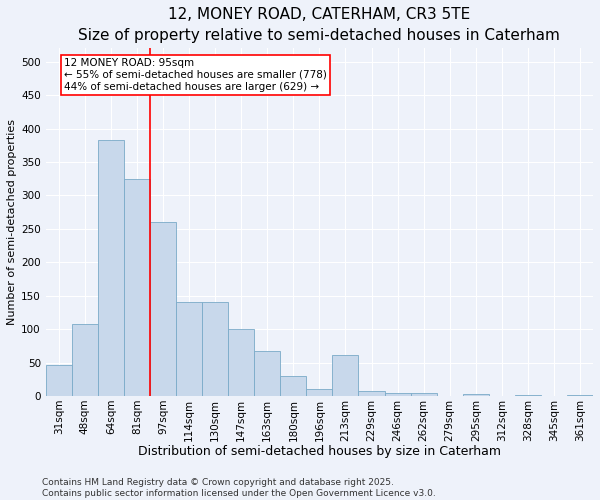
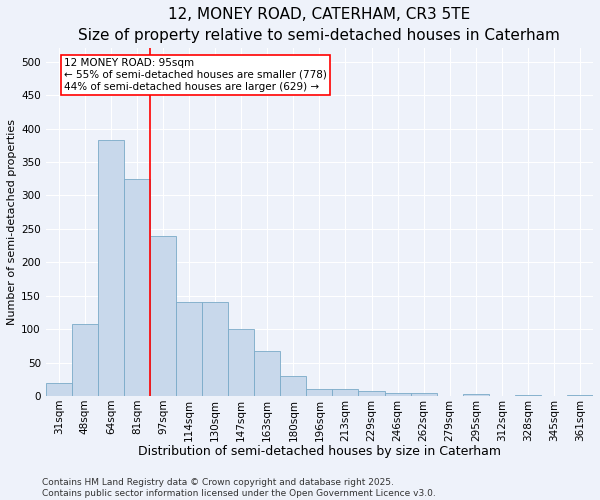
31sqm: 46 -> 20
97sqm: 260 -> 240
213sqm: 62 -> 10
